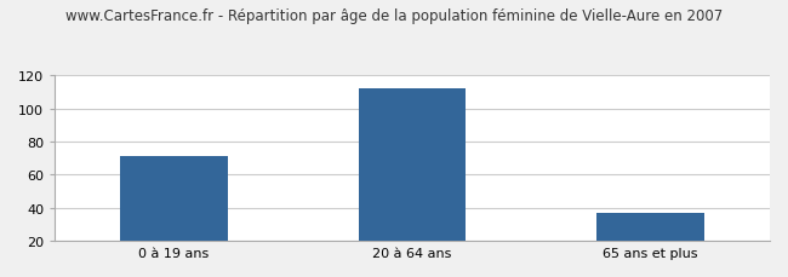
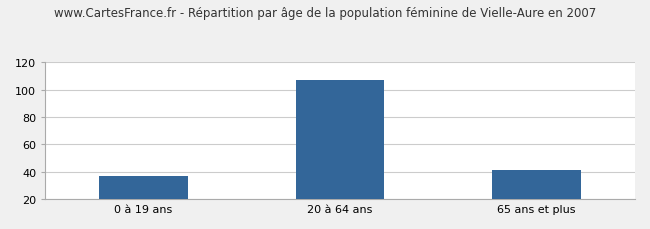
0 à 19 ans: 71 -> 37
20 à 64 ans: 112 -> 107
65 ans et plus: 37 -> 41
